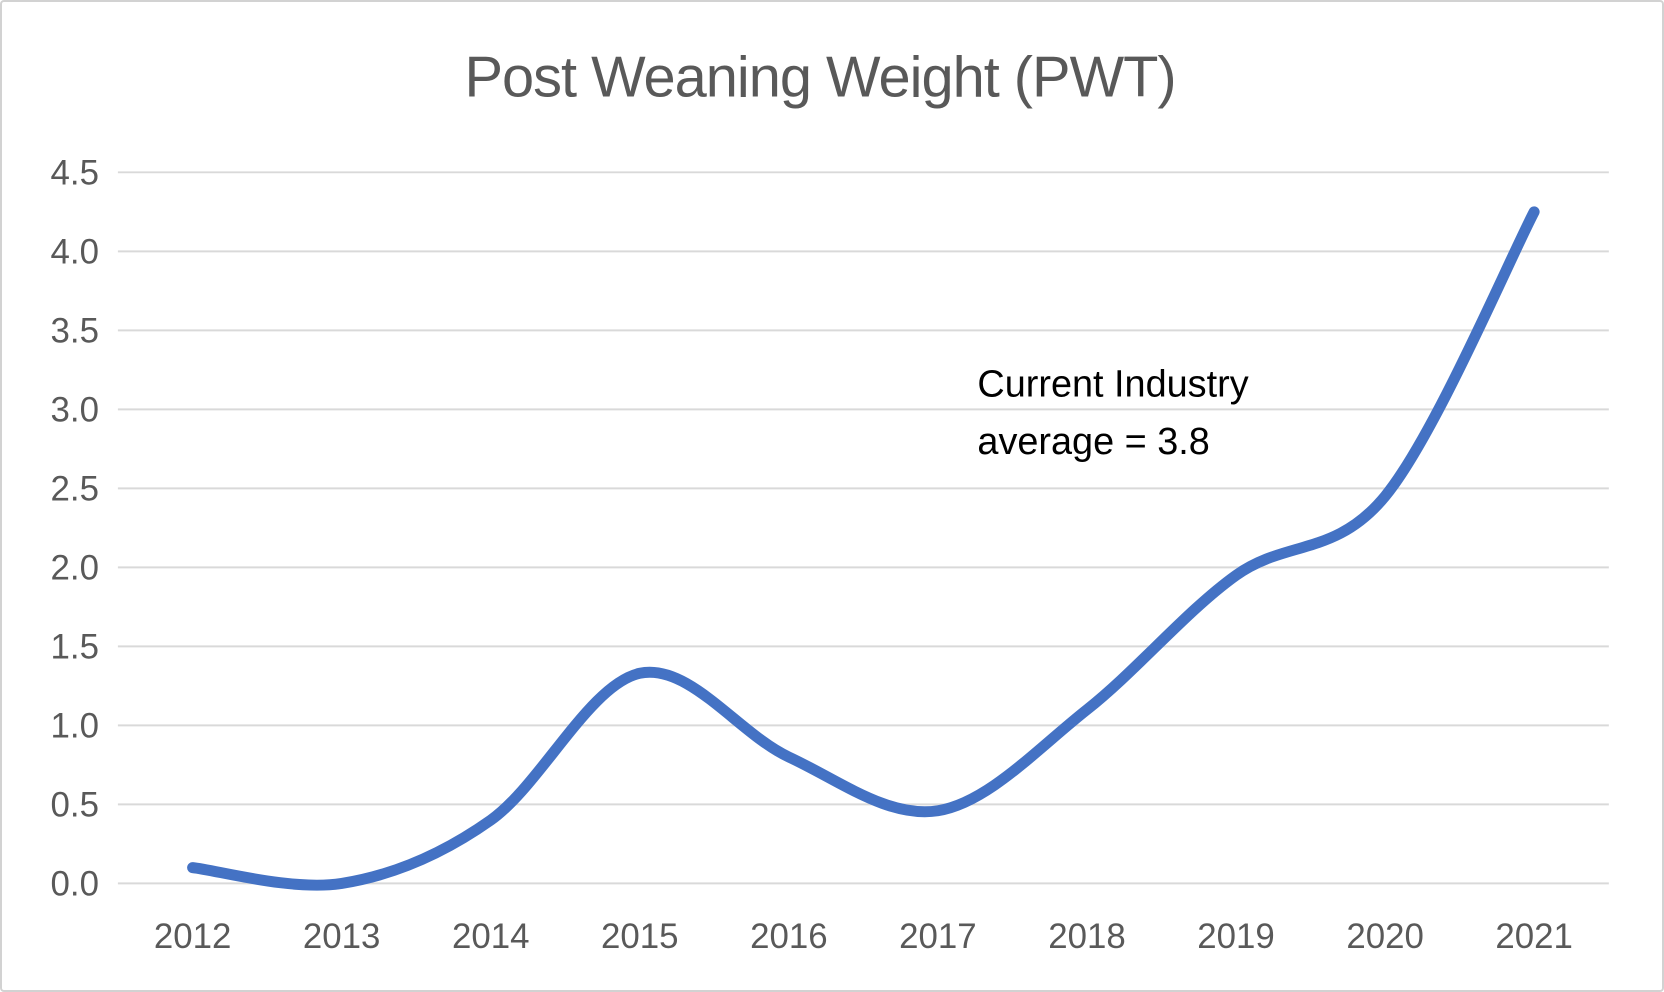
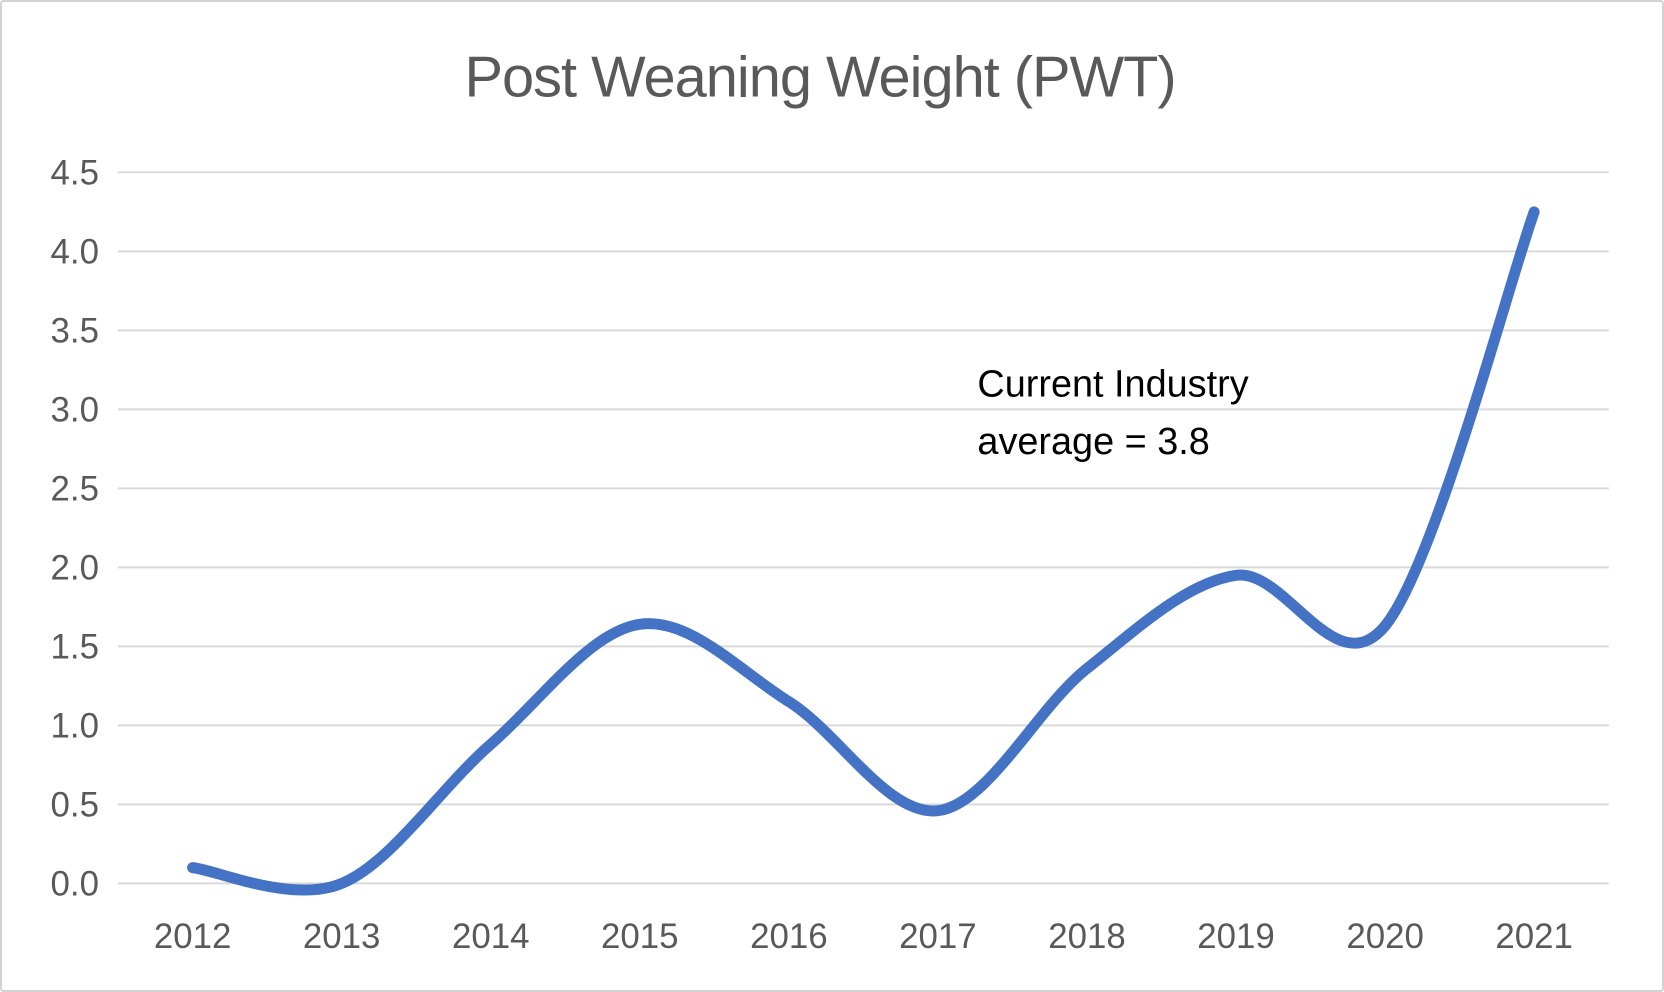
2014: 0.40 -> 0.88
2015: 1.33 -> 1.64
2016: 0.80 -> 1.15
2018: 1.10 -> 1.36
2020: 2.45 -> 1.63
